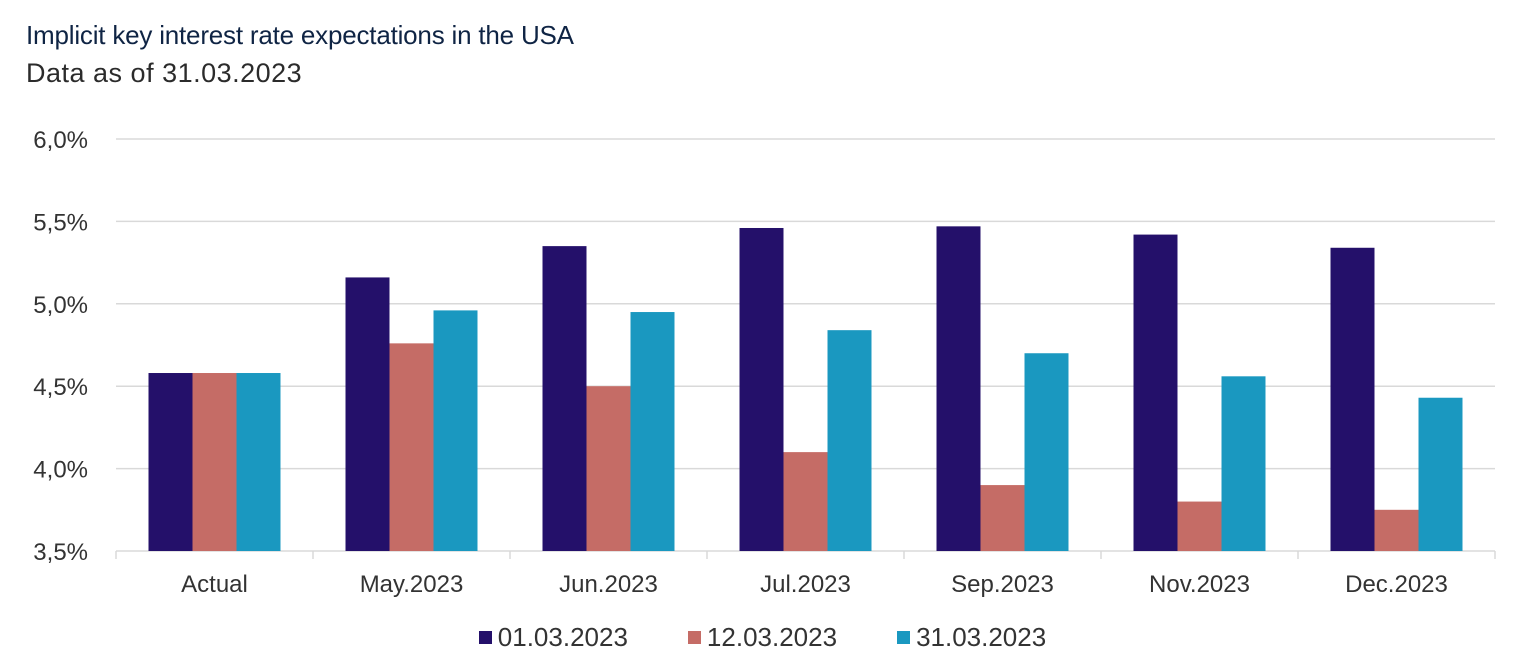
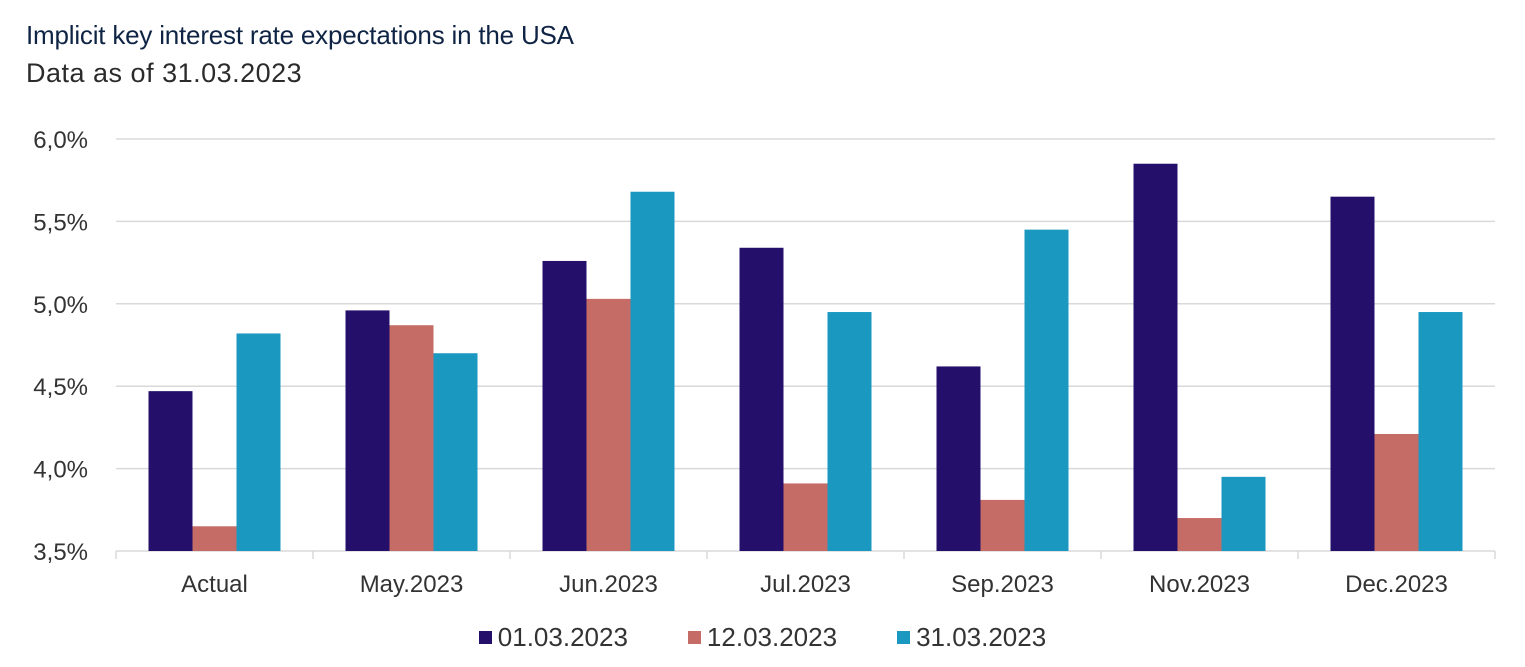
01.03.2023/Actual: 4,58% -> 4,47%
12.03.2023/Actual: 4,58% -> 3,65%
31.03.2023/Actual: 4,58% -> 4,82%
01.03.2023/May.2023: 5,16% -> 4,96%
12.03.2023/May.2023: 4,76% -> 4,87%
31.03.2023/May.2023: 4,96% -> 4,70%
01.03.2023/Jun.2023: 5,35% -> 5,26%
12.03.2023/Jun.2023: 4,50% -> 5,03%
31.03.2023/Jun.2023: 4,95% -> 5,68%
01.03.2023/Jul.2023: 5,46% -> 5,34%
12.03.2023/Jul.2023: 4,10% -> 3,91%
31.03.2023/Jul.2023: 4,84% -> 4,95%
01.03.2023/Sep.2023: 5,47% -> 4,62%
12.03.2023/Sep.2023: 3,90% -> 3,81%
31.03.2023/Sep.2023: 4,70% -> 5,45%
01.03.2023/Nov.2023: 5,42% -> 5,85%
12.03.2023/Nov.2023: 3,80% -> 3,70%
31.03.2023/Nov.2023: 4,56% -> 3,95%
01.03.2023/Dec.2023: 5,34% -> 5,65%
12.03.2023/Dec.2023: 3,75% -> 4,21%
31.03.2023/Dec.2023: 4,43% -> 4,95%
